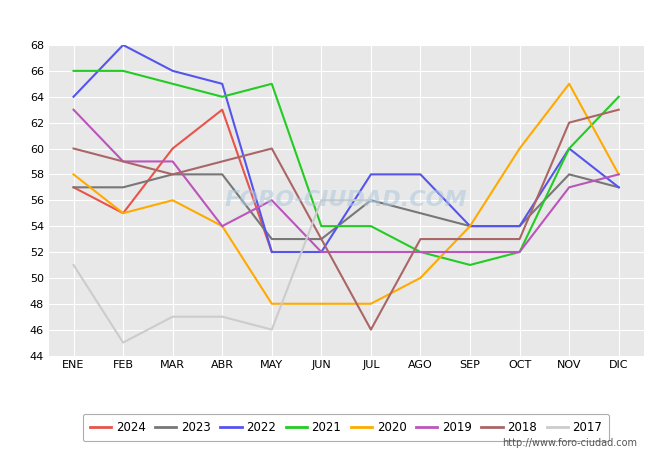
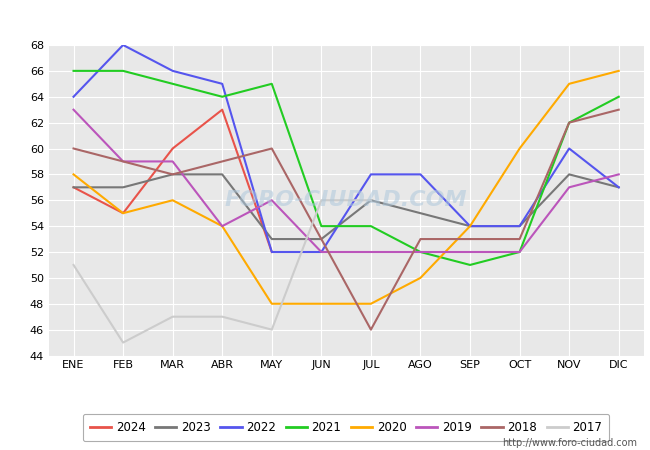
2021/NOV: 60 -> 62
2020/DIC: 58 -> 66
